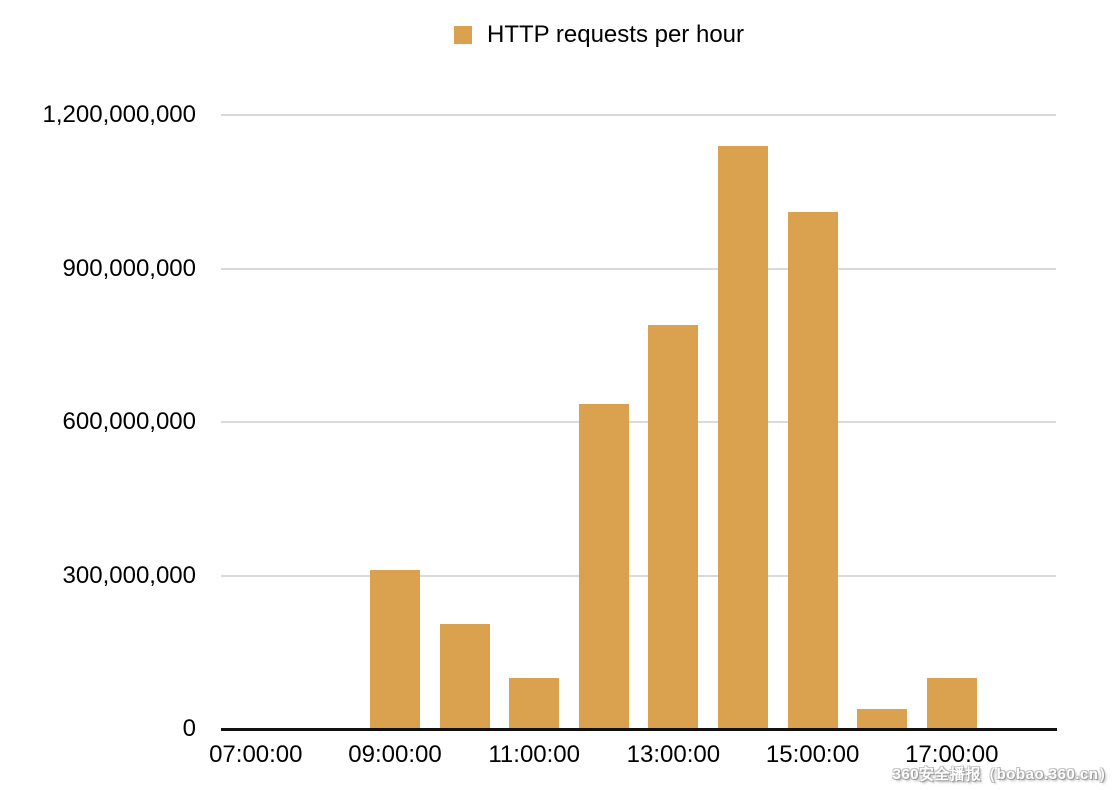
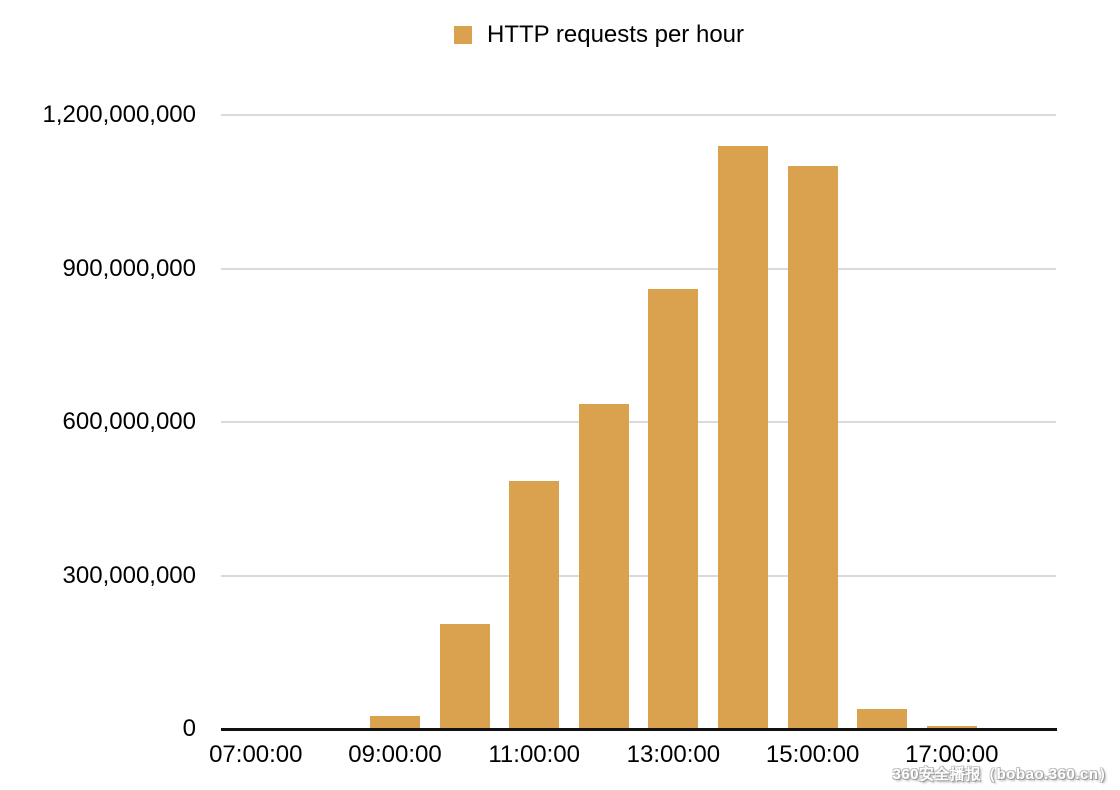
09:00:00: 310000000 -> 20000000
11:00:00: 100000000 -> 480000000
13:00:00: 790000000 -> 860000000
15:00:00: 1010000000 -> 1100000000
17:00:00: 100000000 -> 10000000
